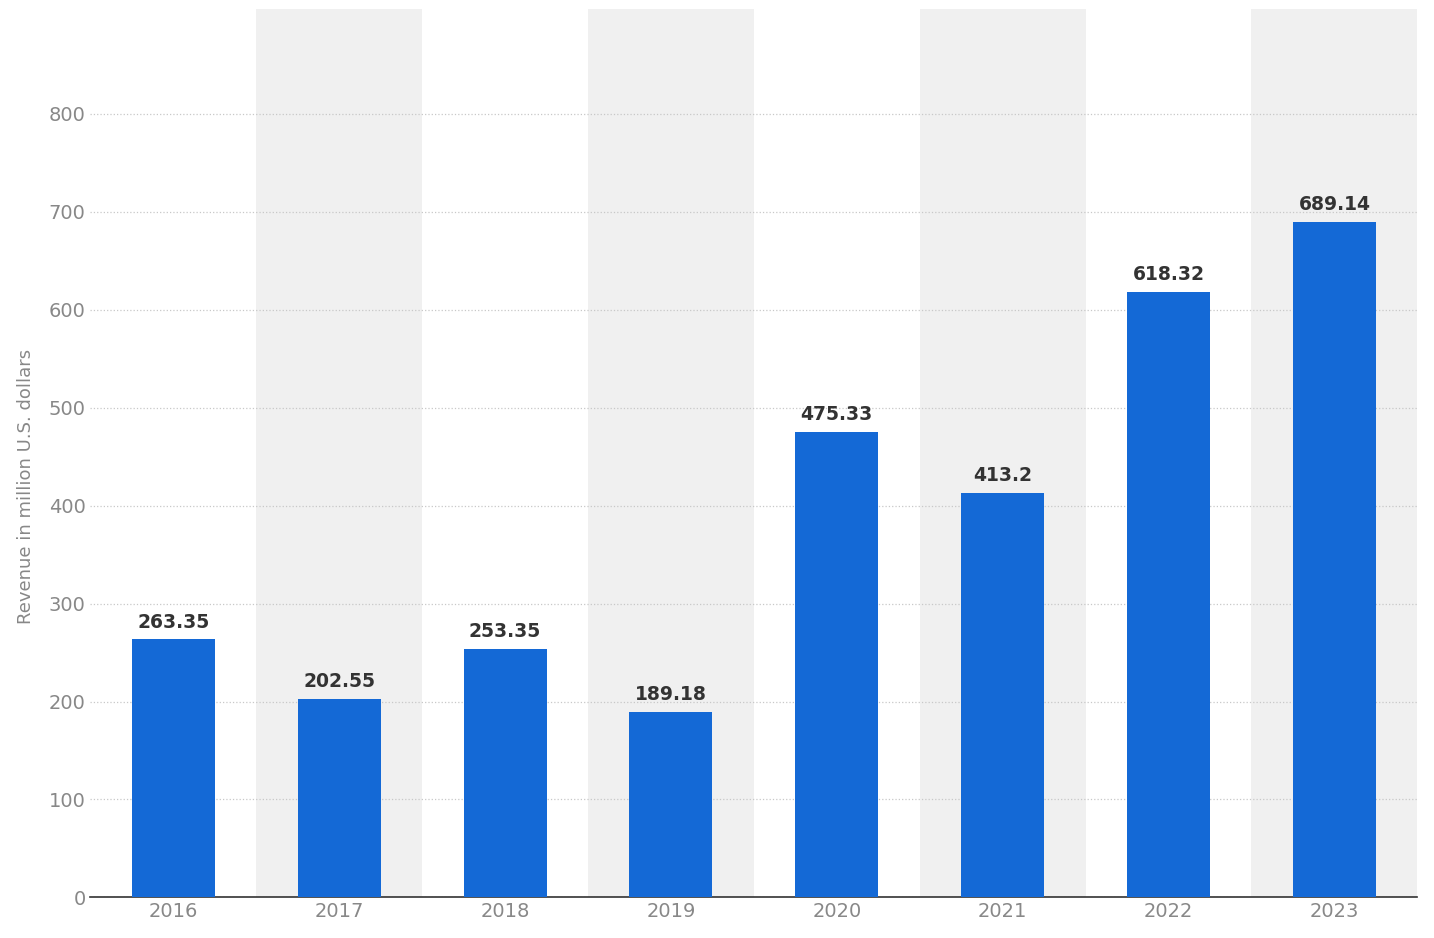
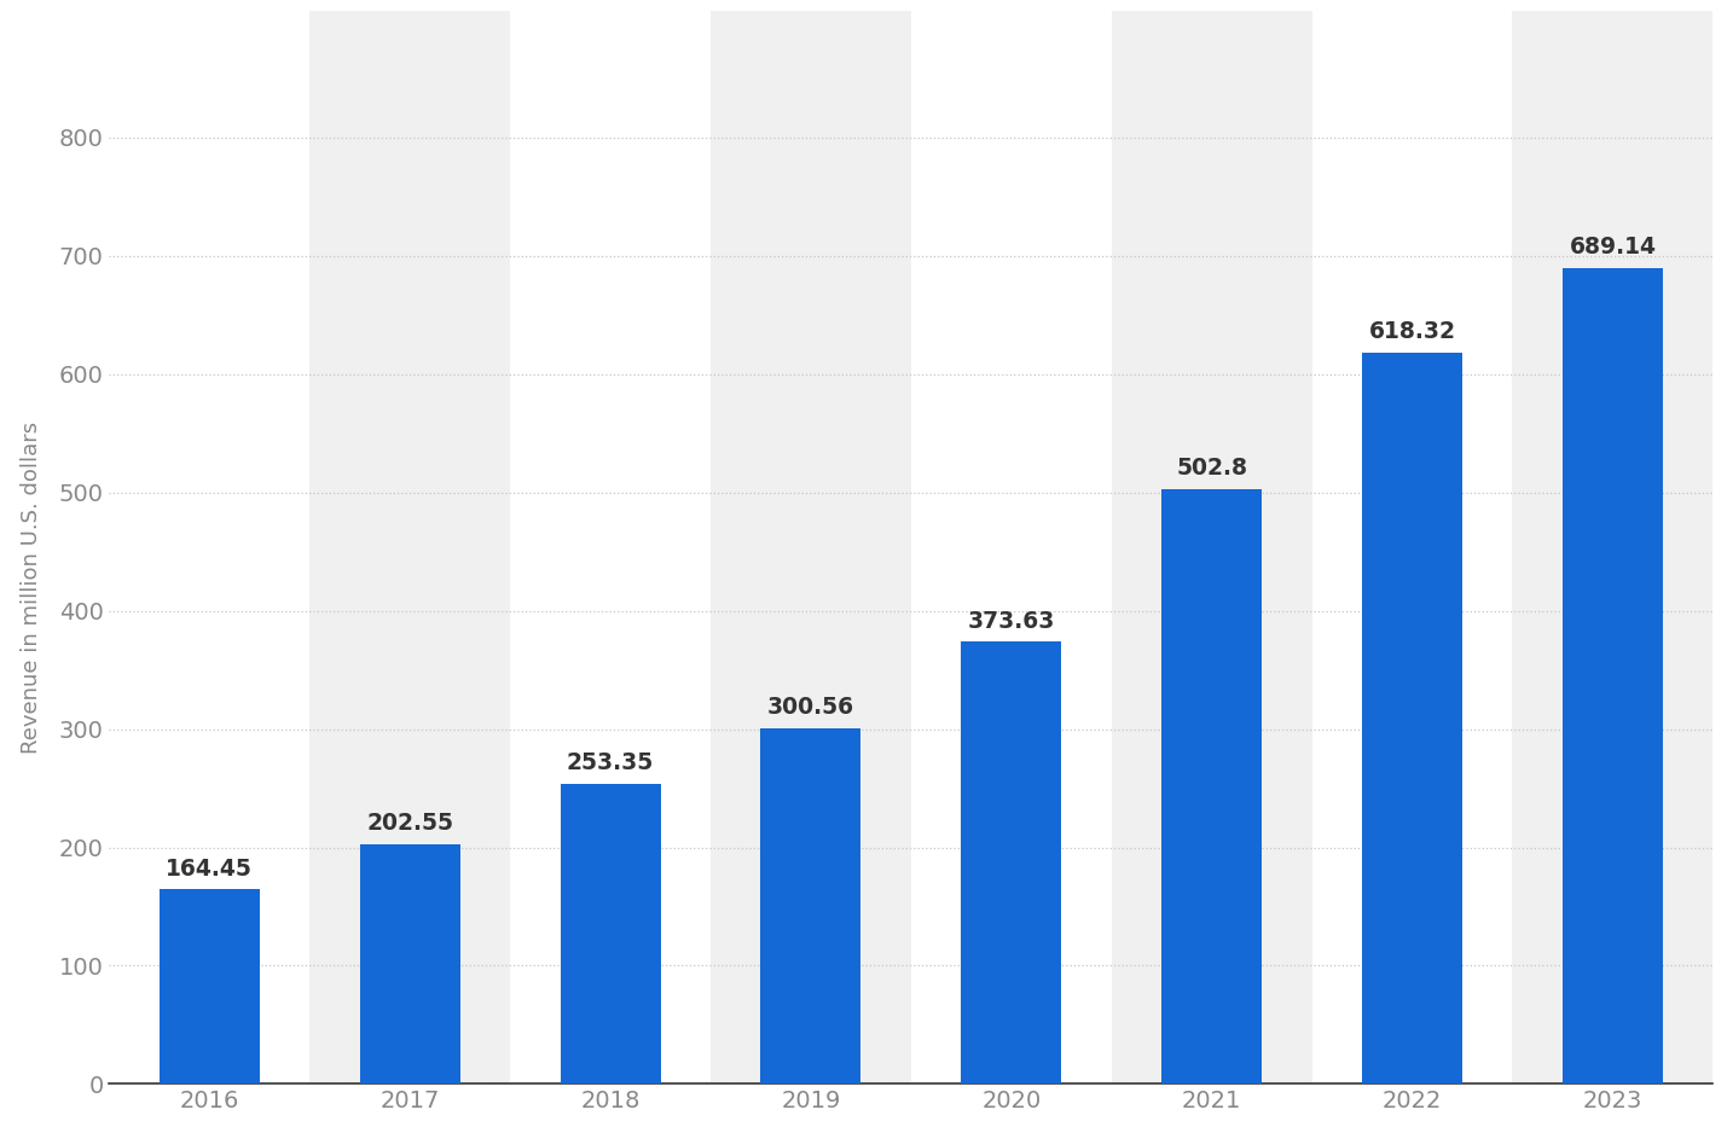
2016: 263.35 -> 164.45
2019: 189.18 -> 300.56
2020: 475.33 -> 373.63
2021: 413.2 -> 502.8
